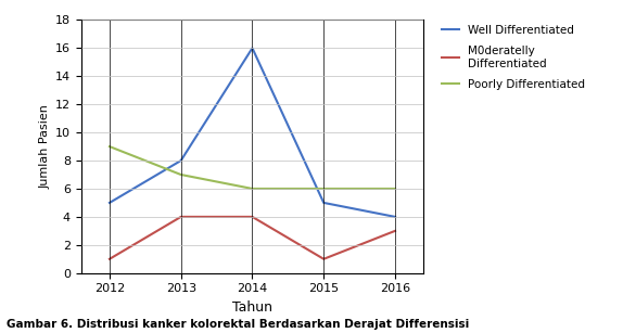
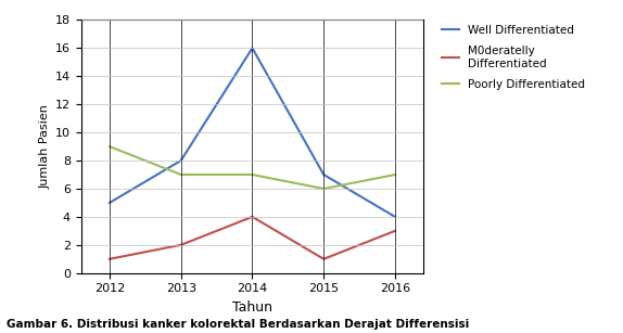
M0deratelly Differentiated/2013: 4 -> 2
Poorly Differentiated/2014: 6 -> 7
Well Differentiated/2015: 5 -> 7
Poorly Differentiated/2016: 6 -> 7
